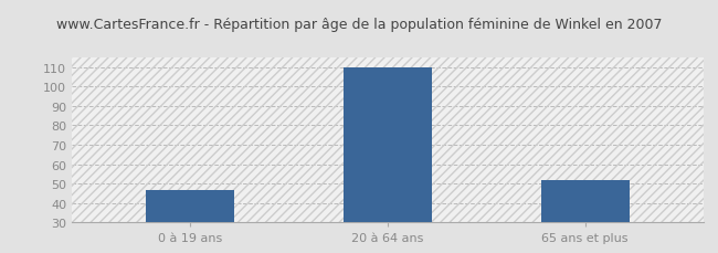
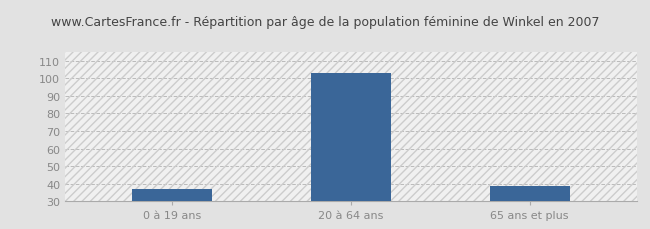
0 à 19 ans: 47 -> 37
20 à 64 ans: 110 -> 103
65 ans et plus: 52 -> 39
